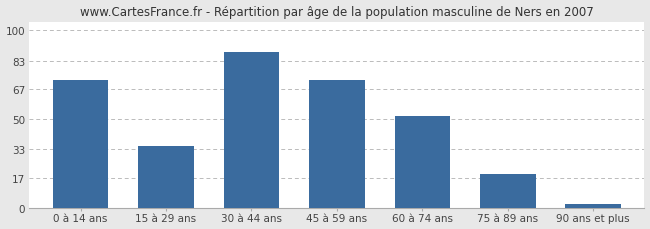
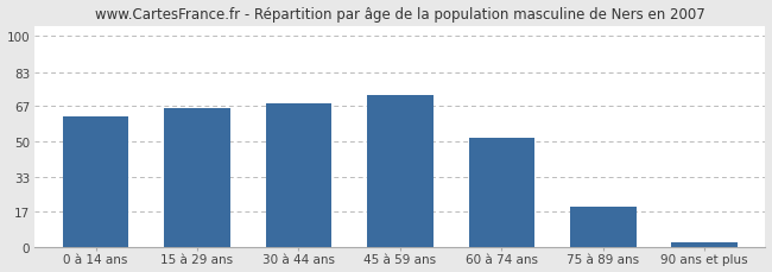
0 à 14 ans: 72 -> 62
15 à 29 ans: 35 -> 66
30 à 44 ans: 88 -> 68
